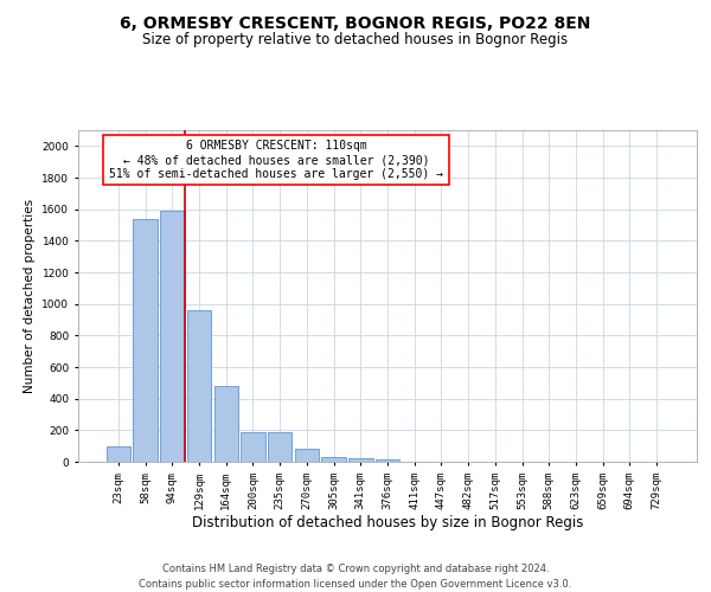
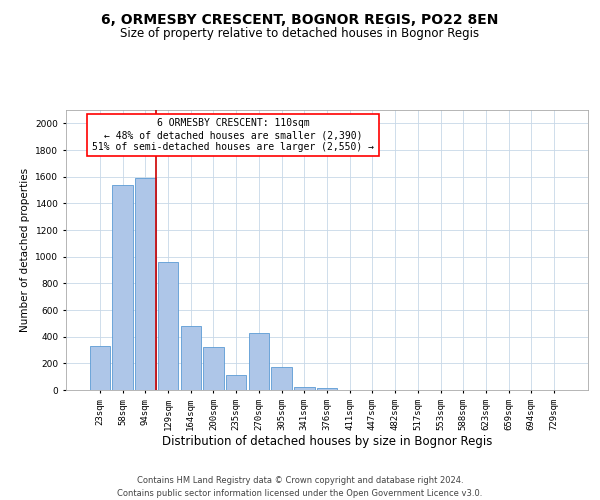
23sqm: 100 -> 330
200sqm: 190 -> 320
235sqm: 190 -> 110
270sqm: 80 -> 430
305sqm: 30 -> 170
